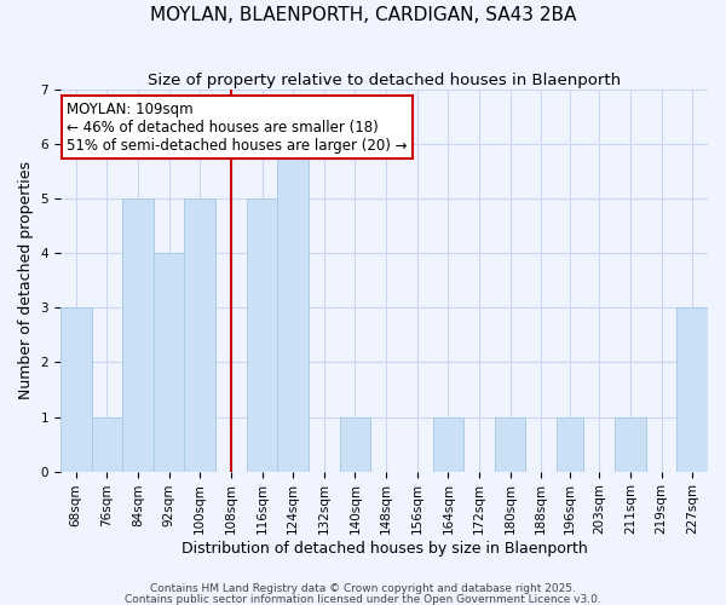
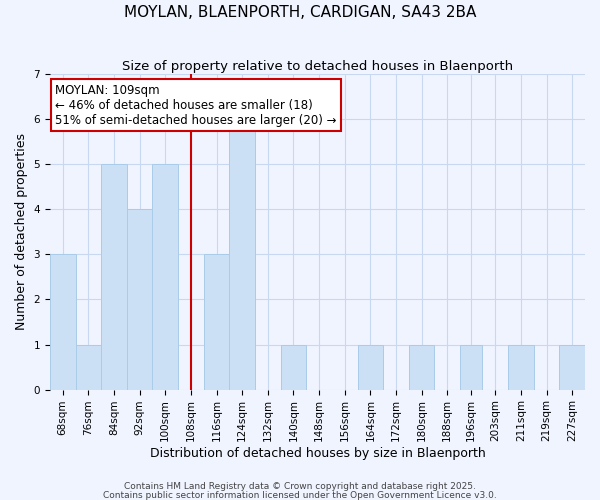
116sqm: 5 -> 3
227sqm: 3 -> 1
